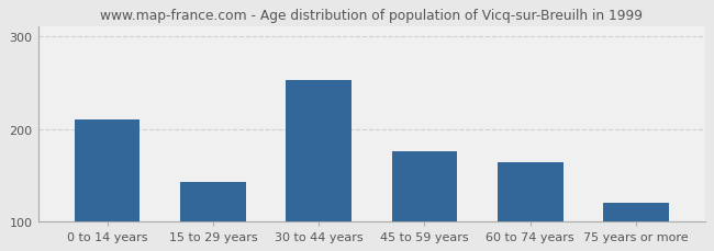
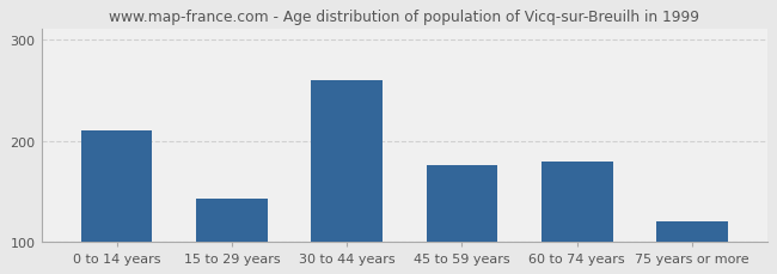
30 to 44 years: 252 -> 260
60 to 74 years: 164 -> 179
